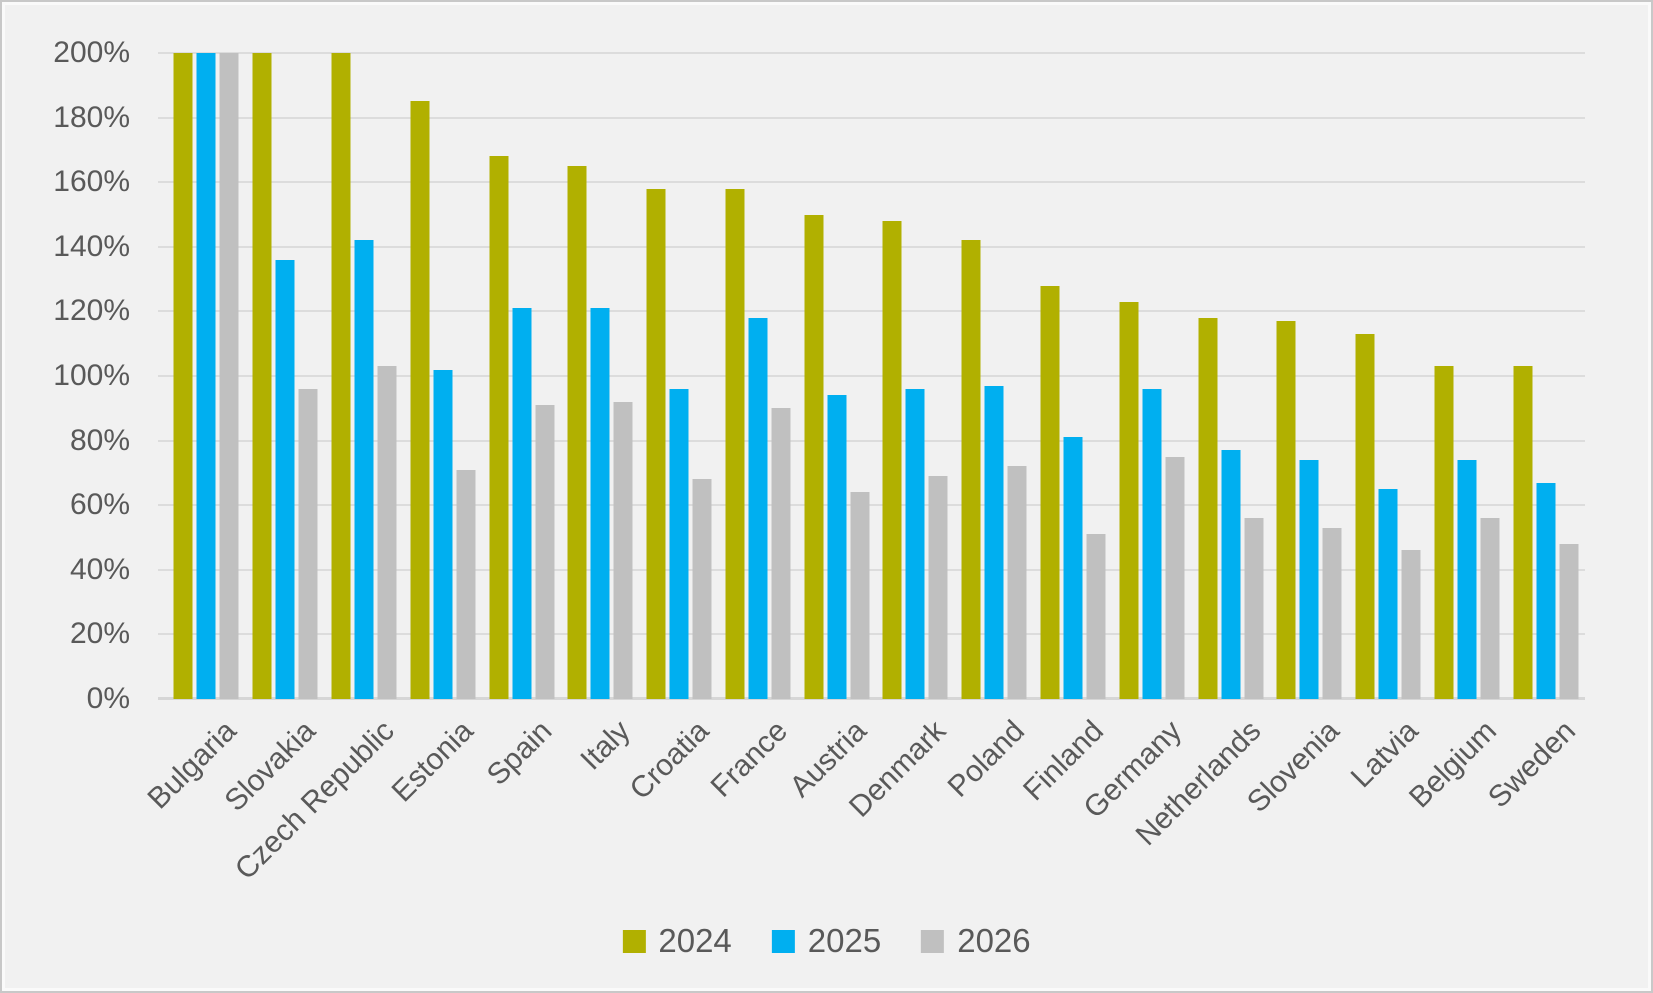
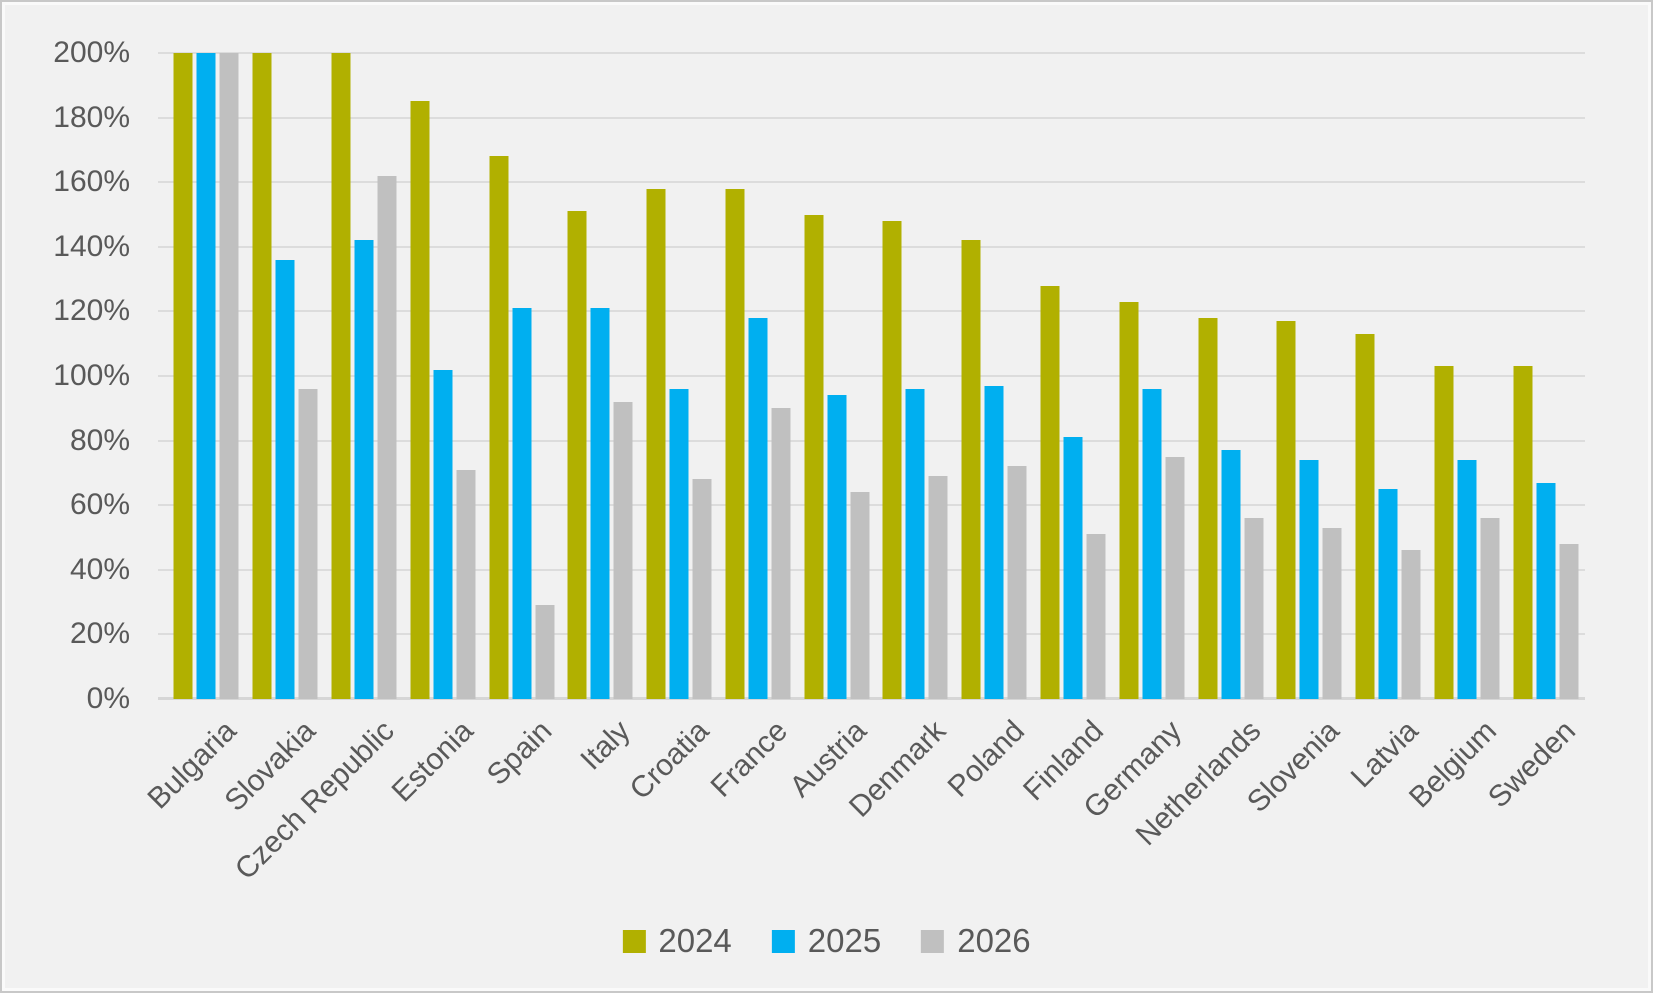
2026/Czech Republic: 103% -> 162%
2026/Spain: 91% -> 29%
2024/Italy: 165% -> 151%
